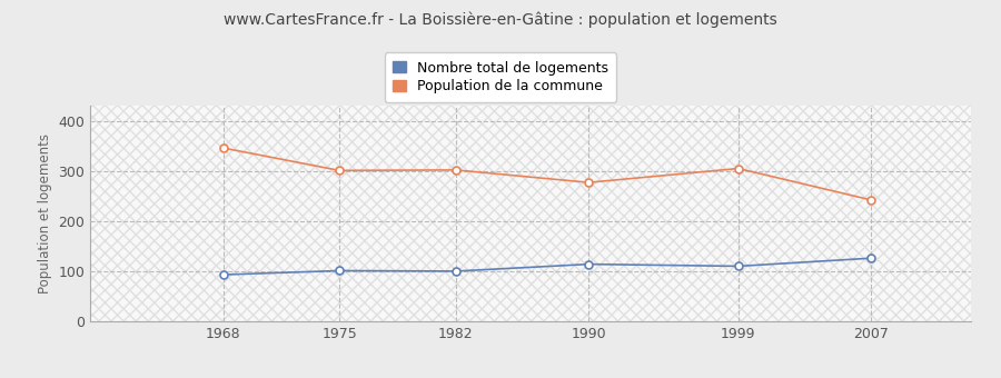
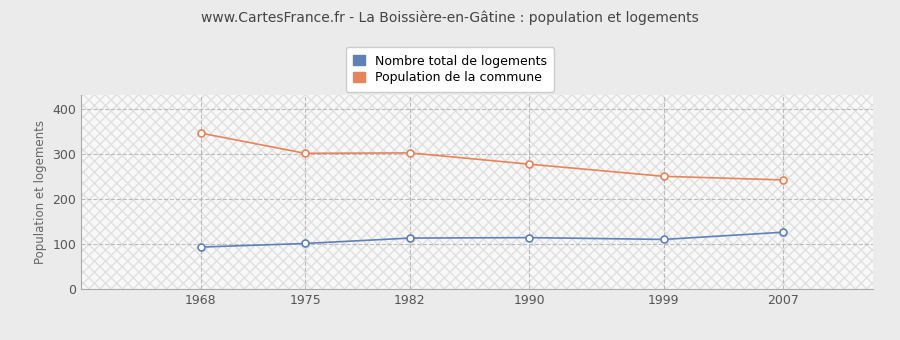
Nombre total de logements/1982: 100 -> 113
Population de la commune/1999: 305 -> 250
